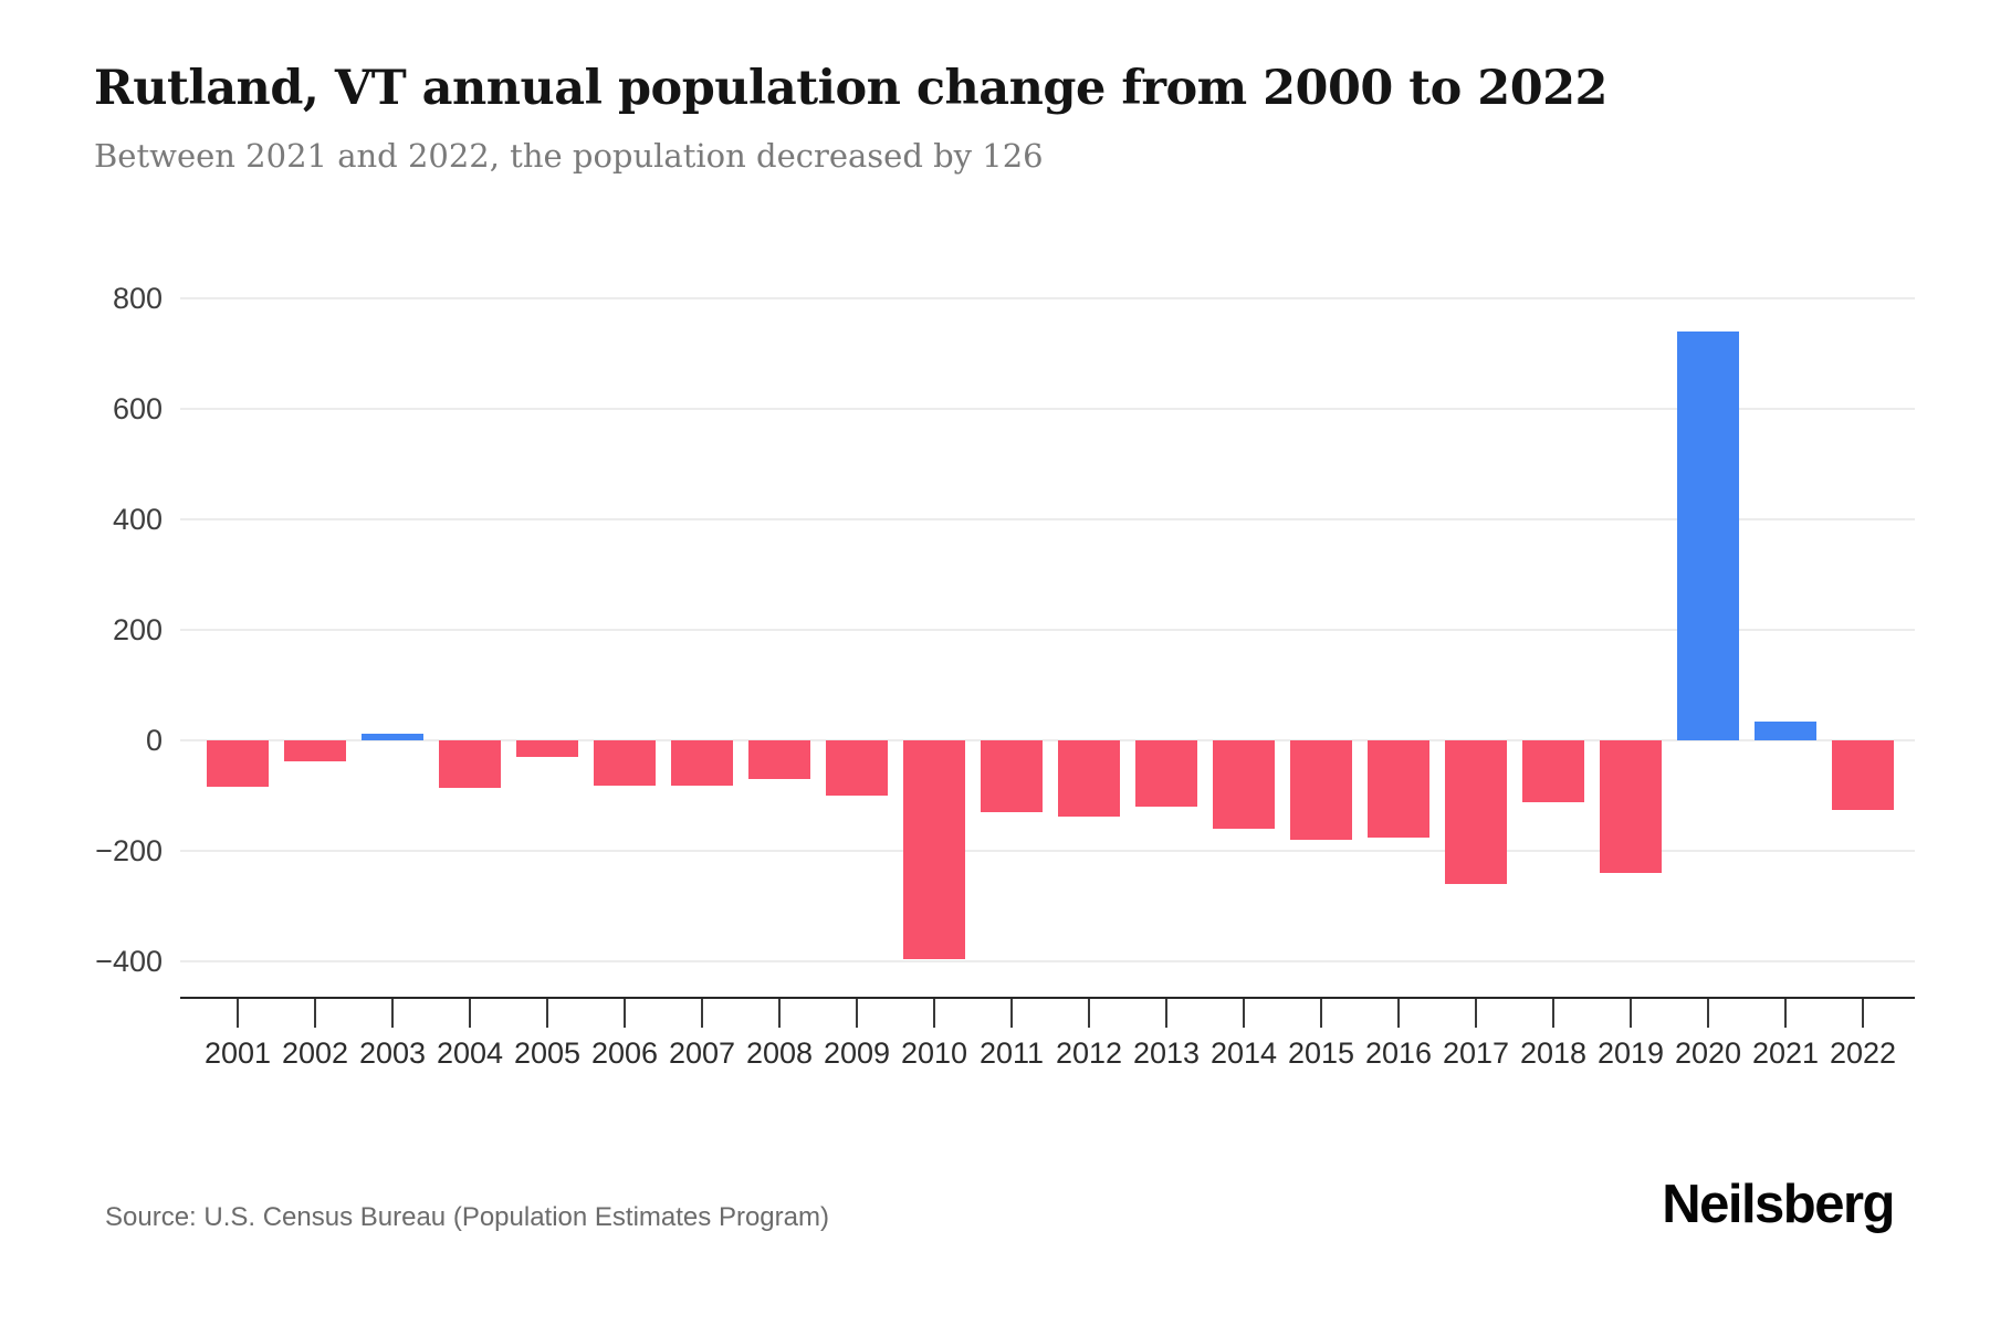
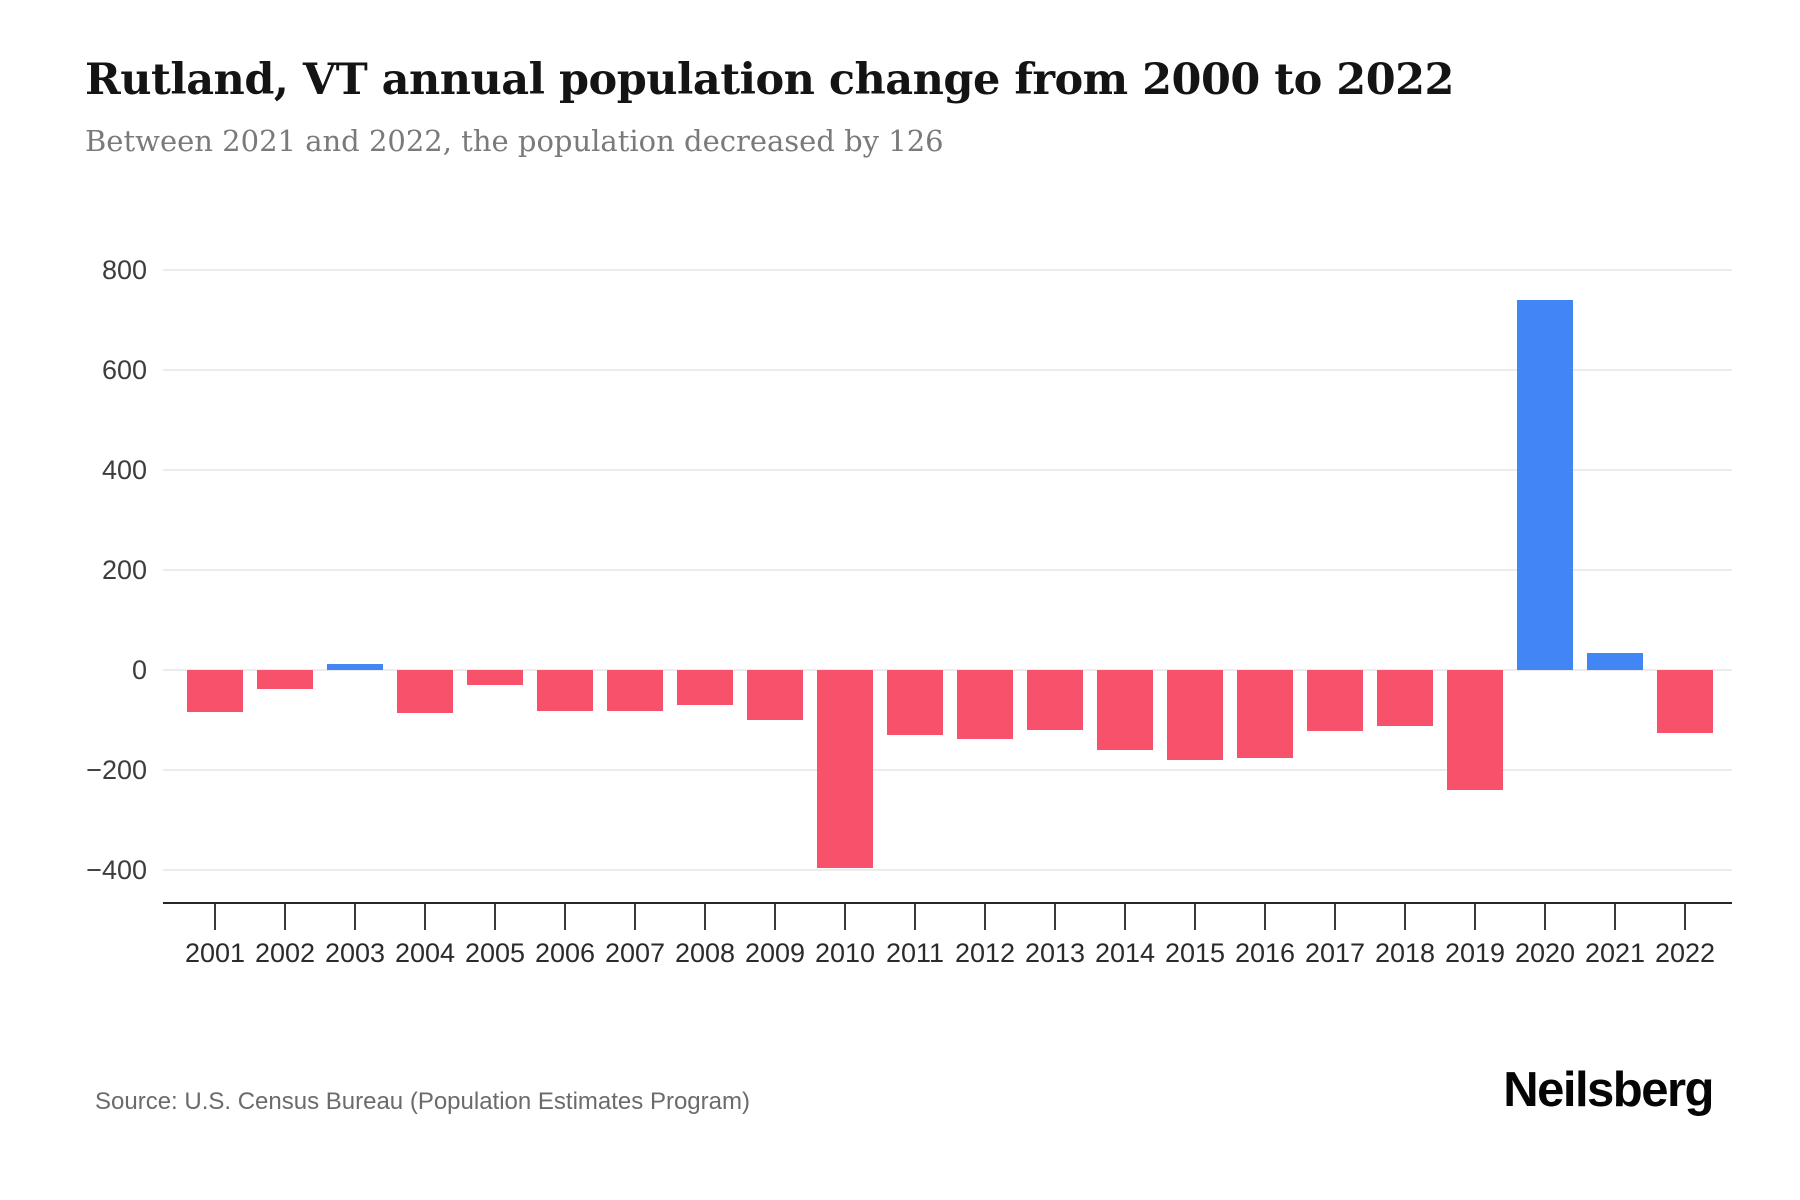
2017: -260 -> -120
